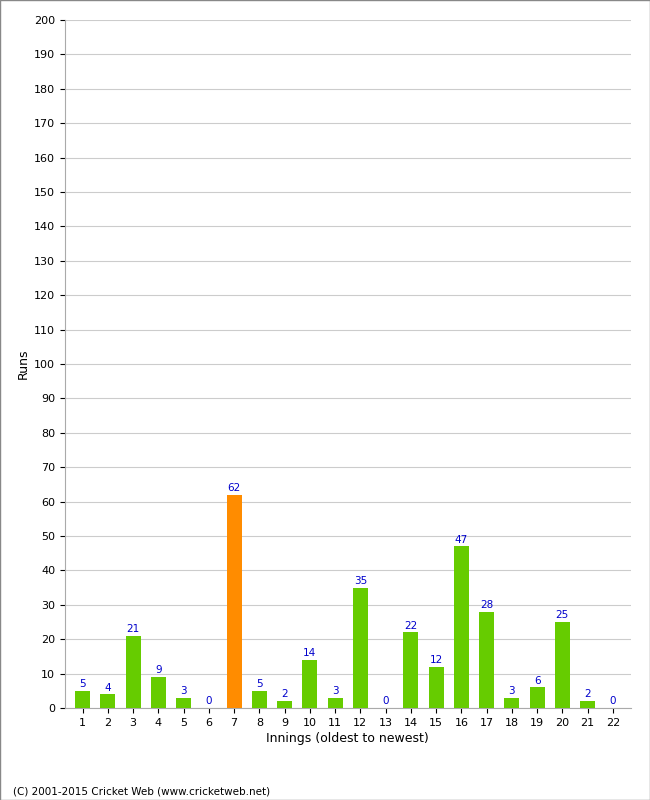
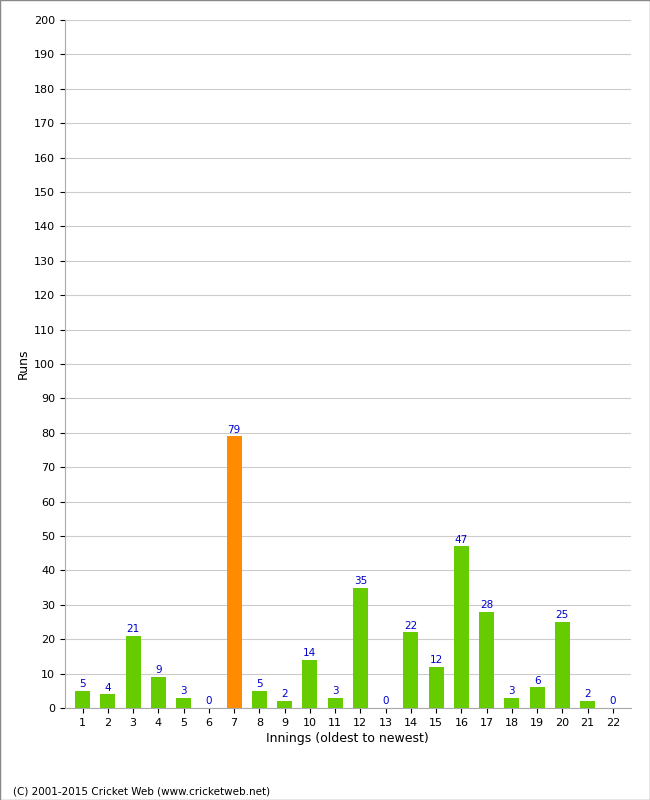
7: 62 -> 79
